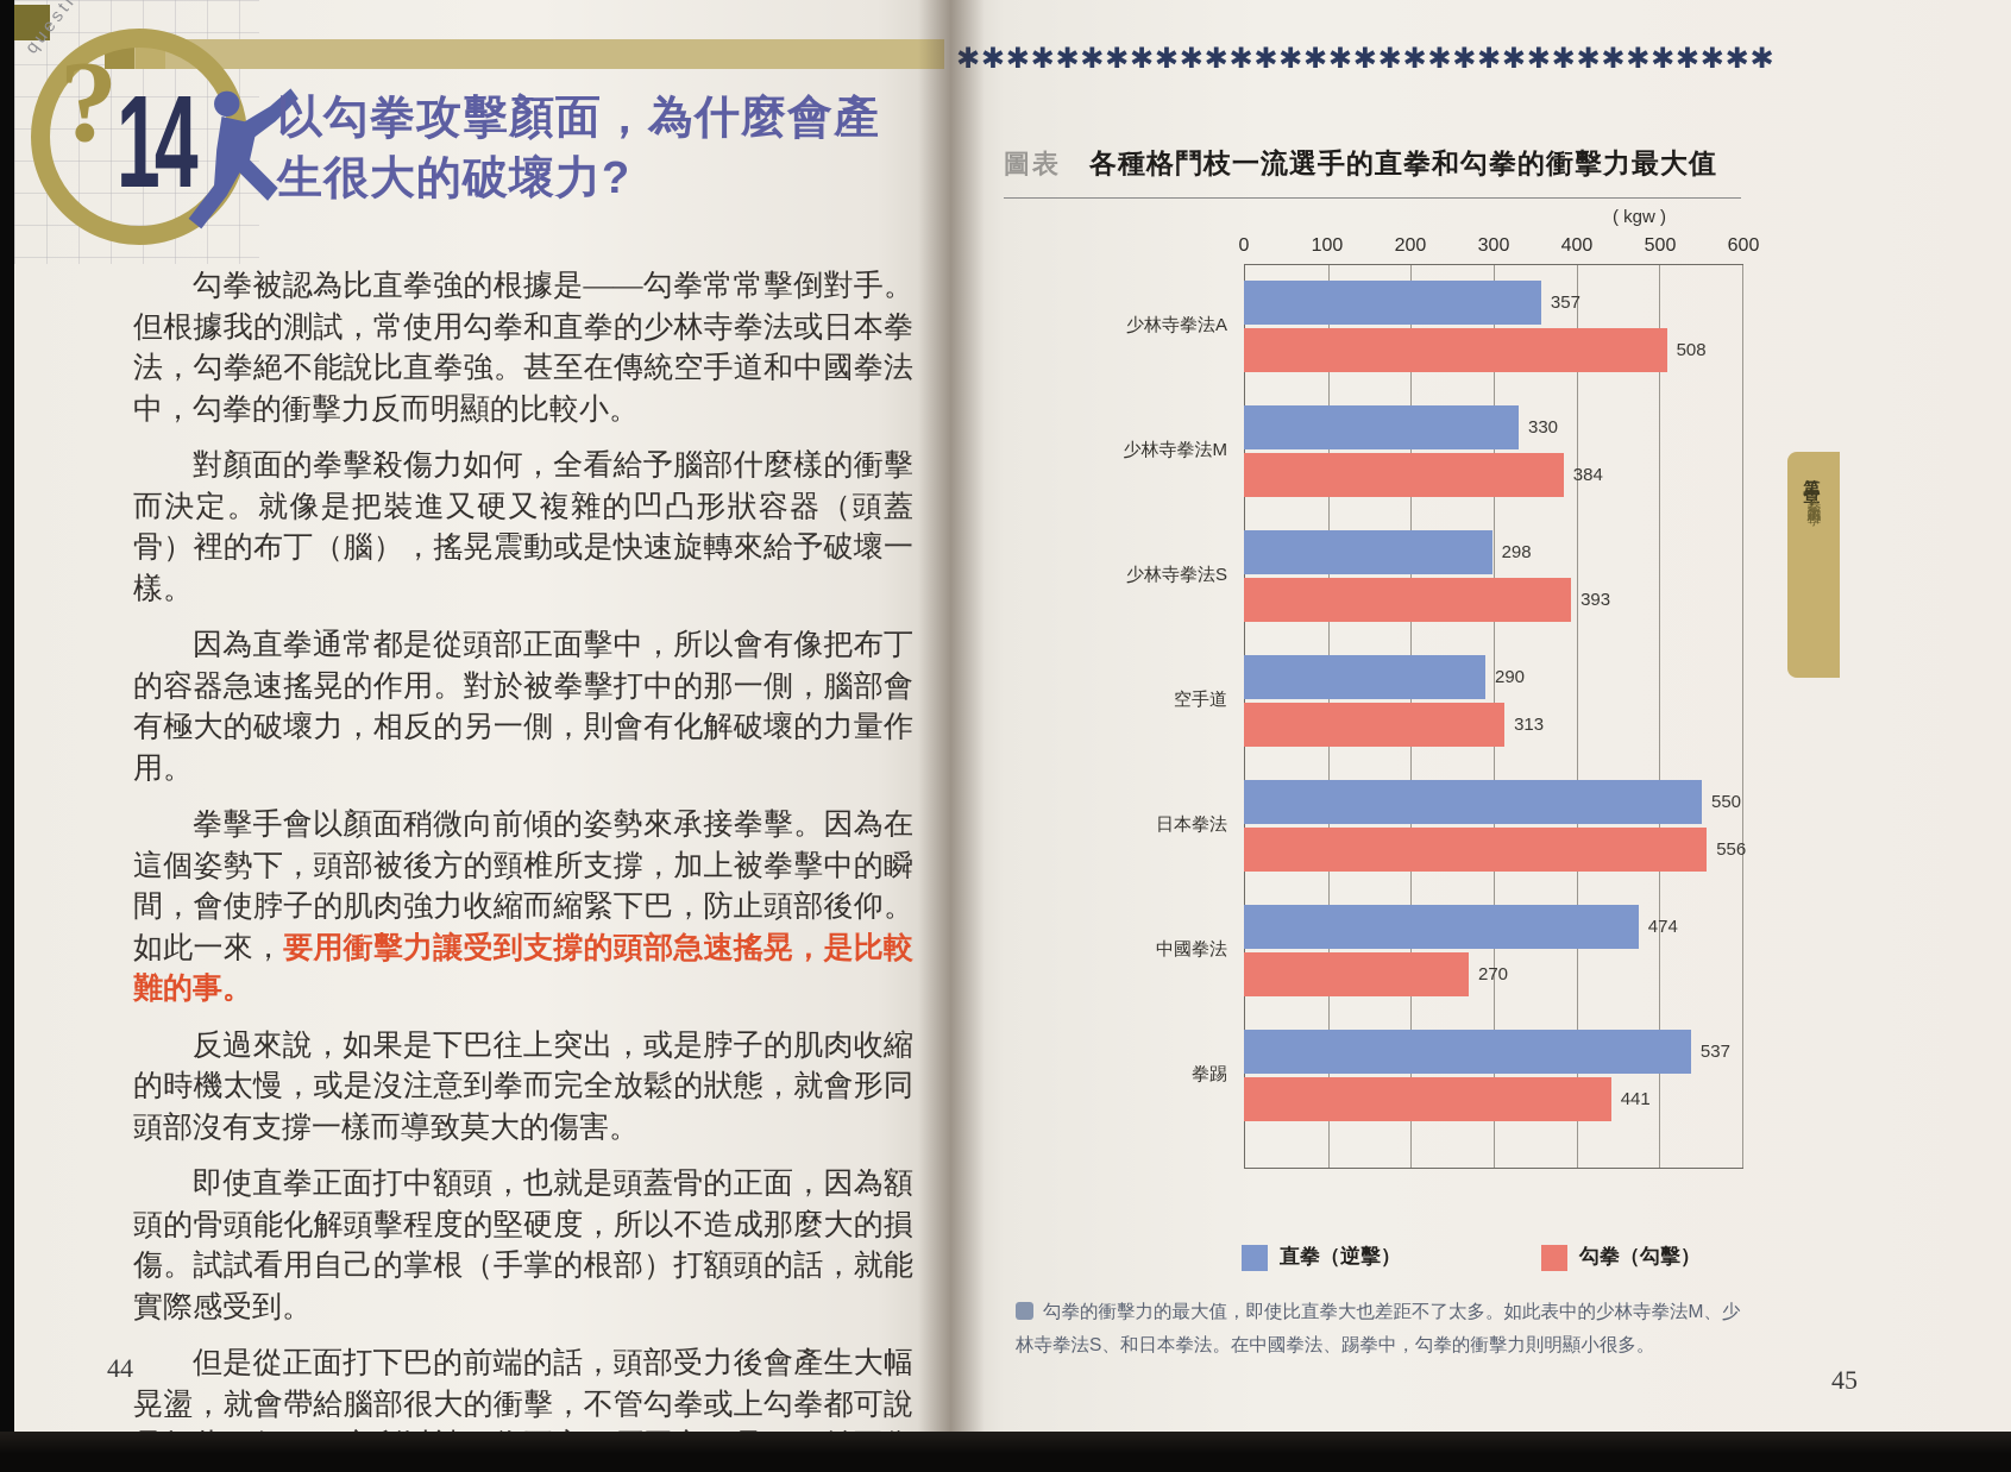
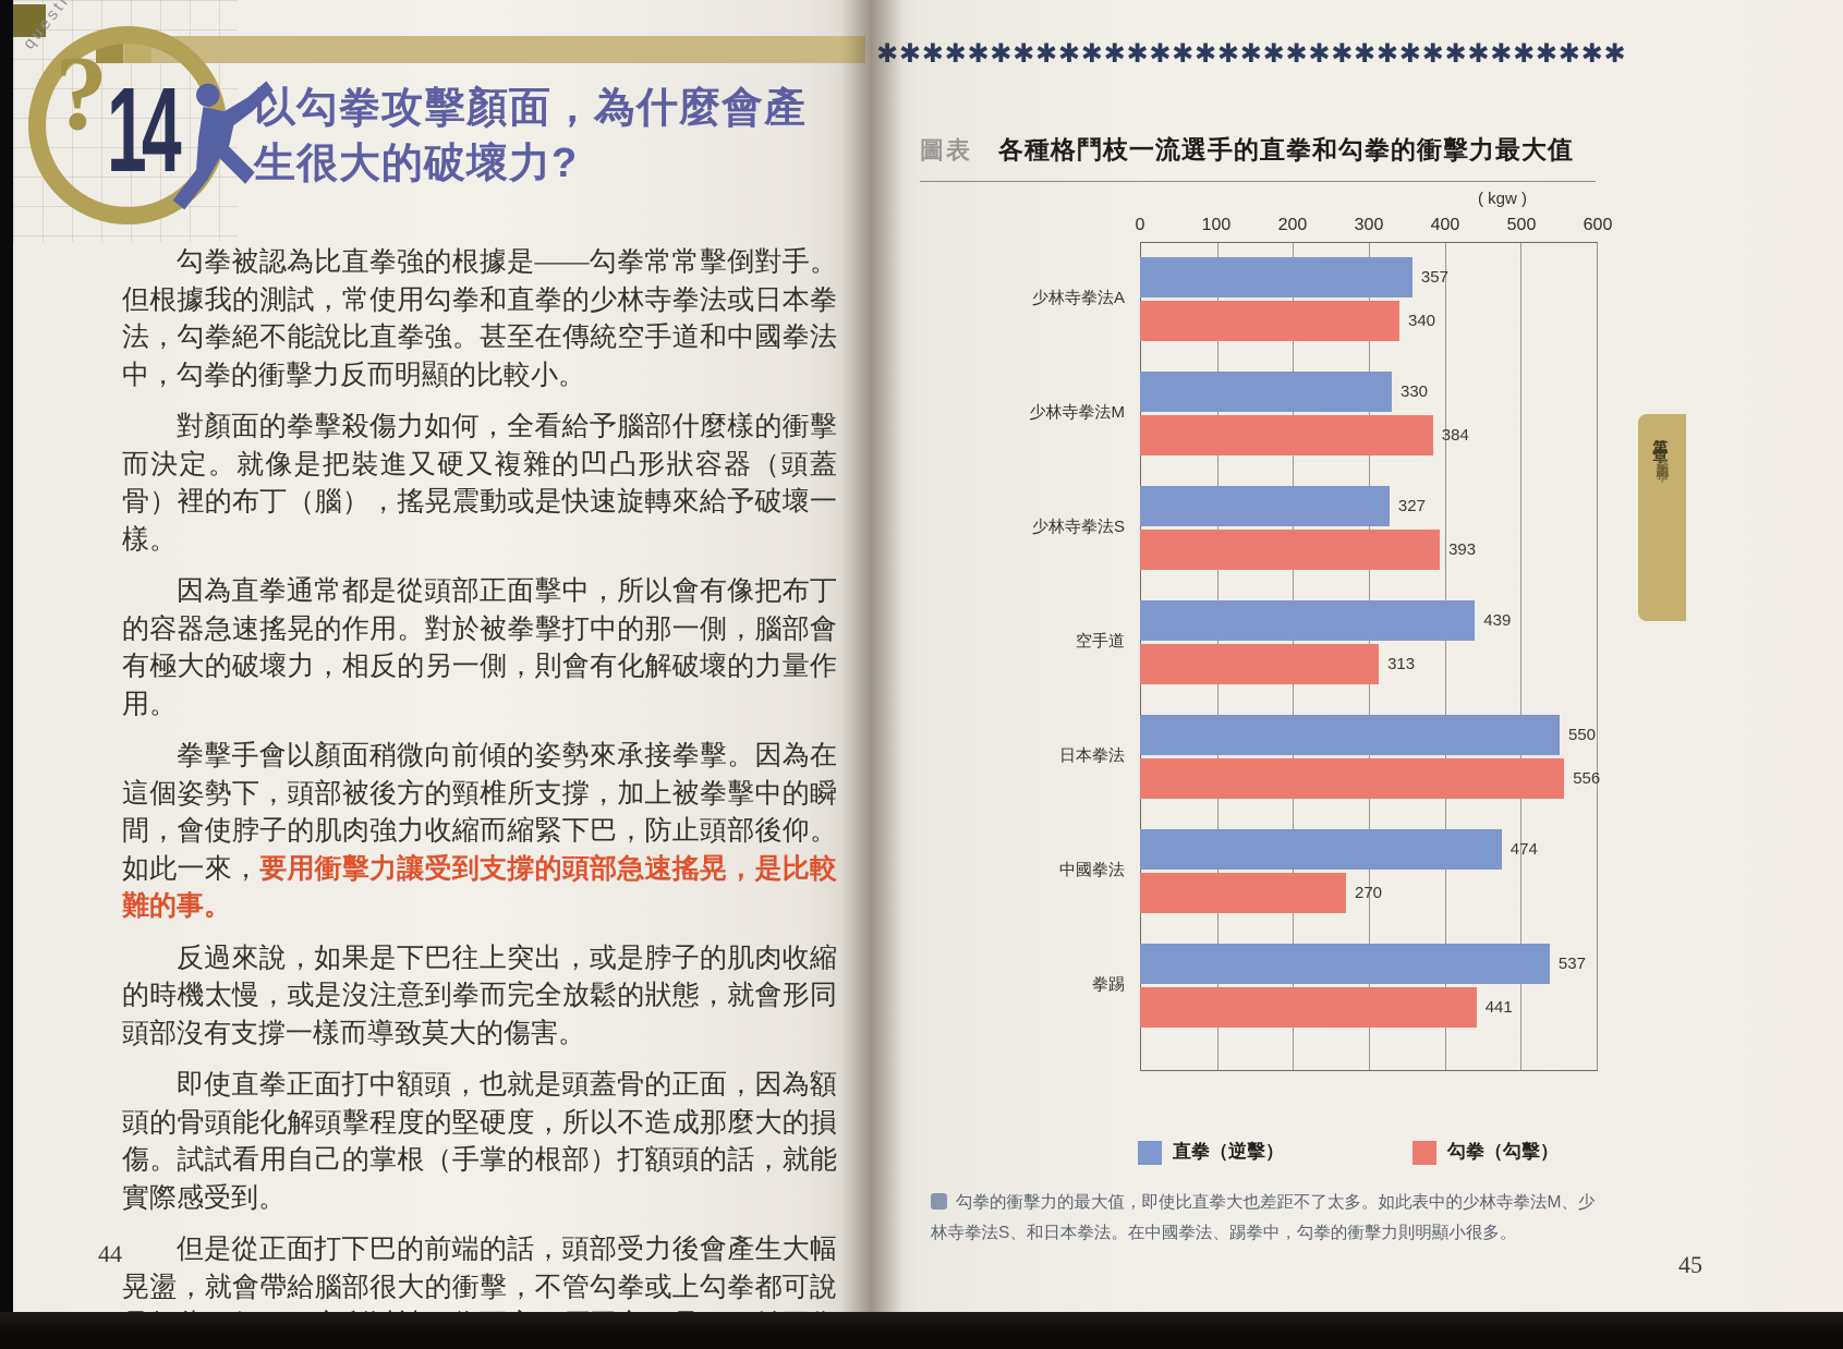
勾拳（勾擊）/少林寺拳法A: 508 -> 340
直拳（逆擊）/少林寺拳法S: 298 -> 327
直拳（逆擊）/空手道: 290 -> 439
